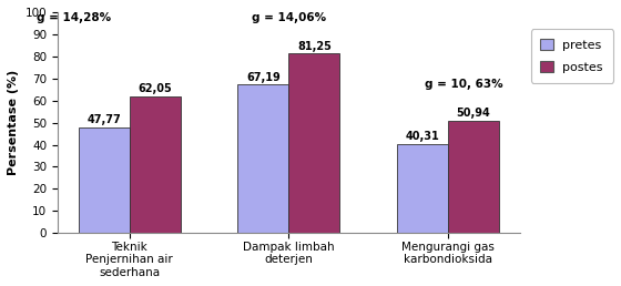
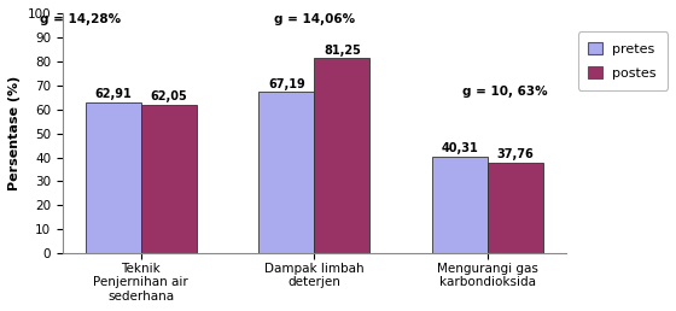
pretes/Teknik Penjernihan air sederhana: 47,77 -> 62,91
postes/Mengurangi gas karbondioksida: 50,94 -> 37,76
